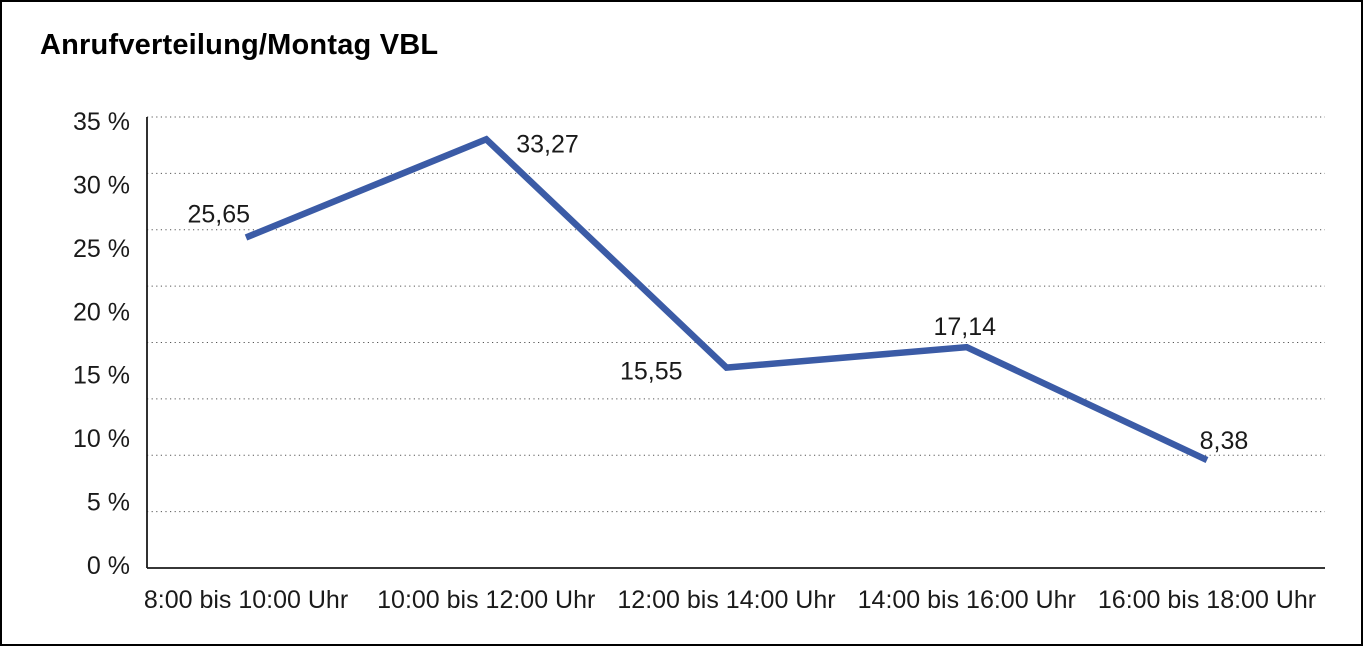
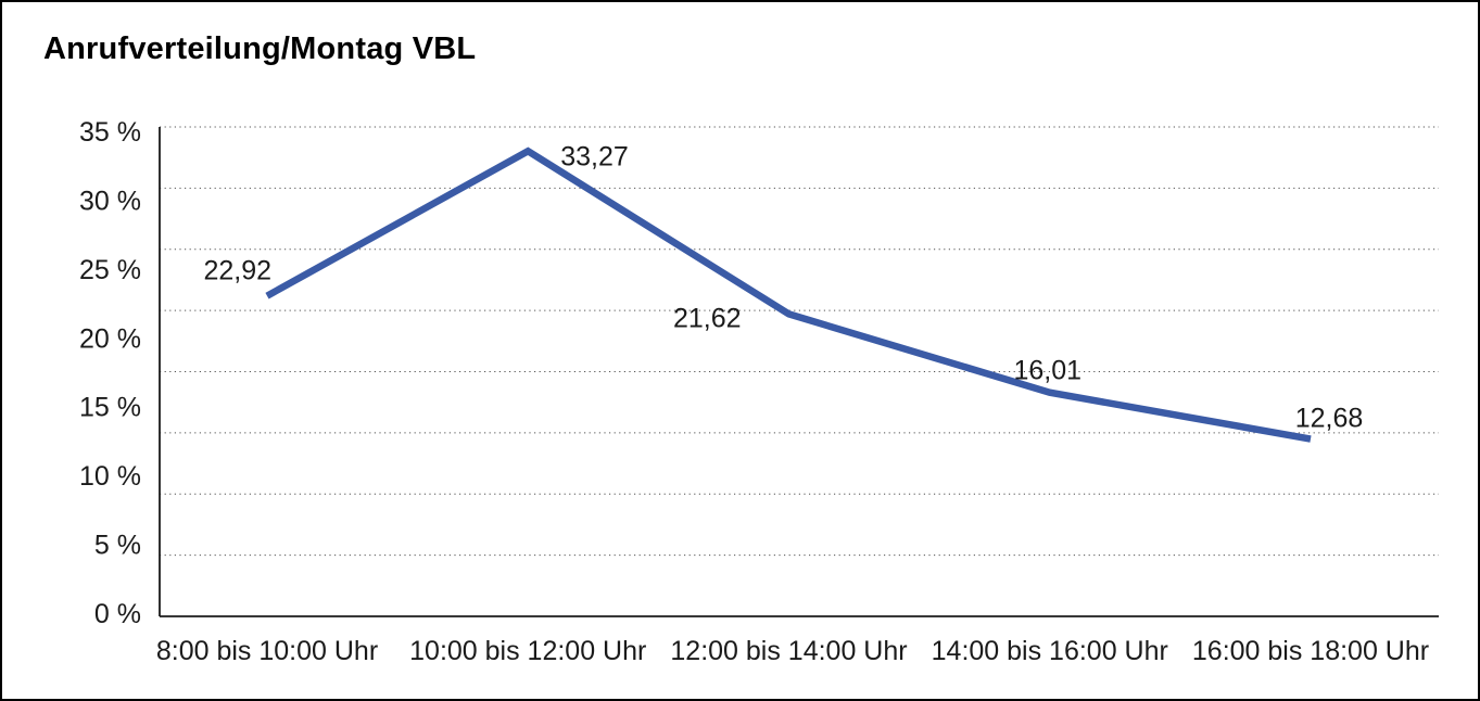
8:00 bis 10:00 Uhr: 25,65 -> 22,92
12:00 bis 14:00 Uhr: 15,55 -> 21,62
14:00 bis 16:00 Uhr: 17,14 -> 16,01
16:00 bis 18:00 Uhr: 8,38 -> 12,68
